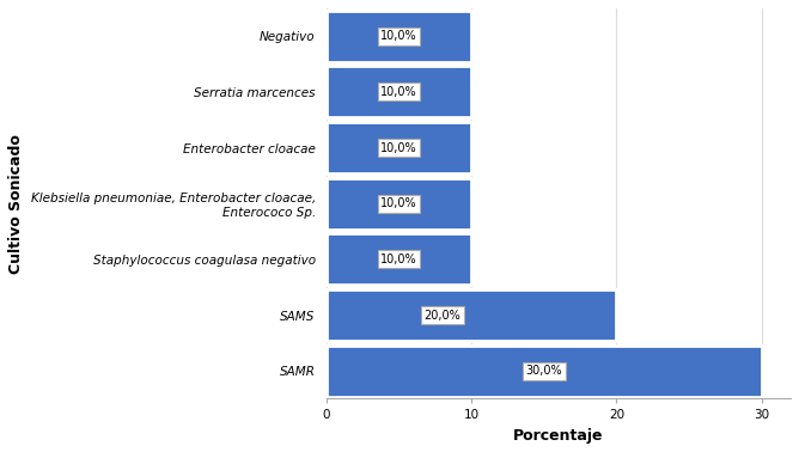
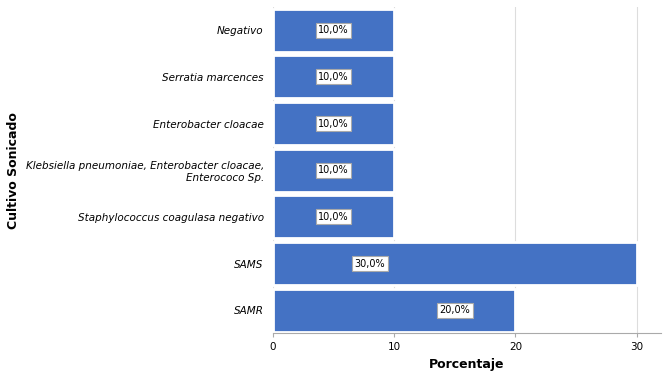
SAMS: 20,0% -> 30,0%
SAMR: 30,0% -> 20,0%
